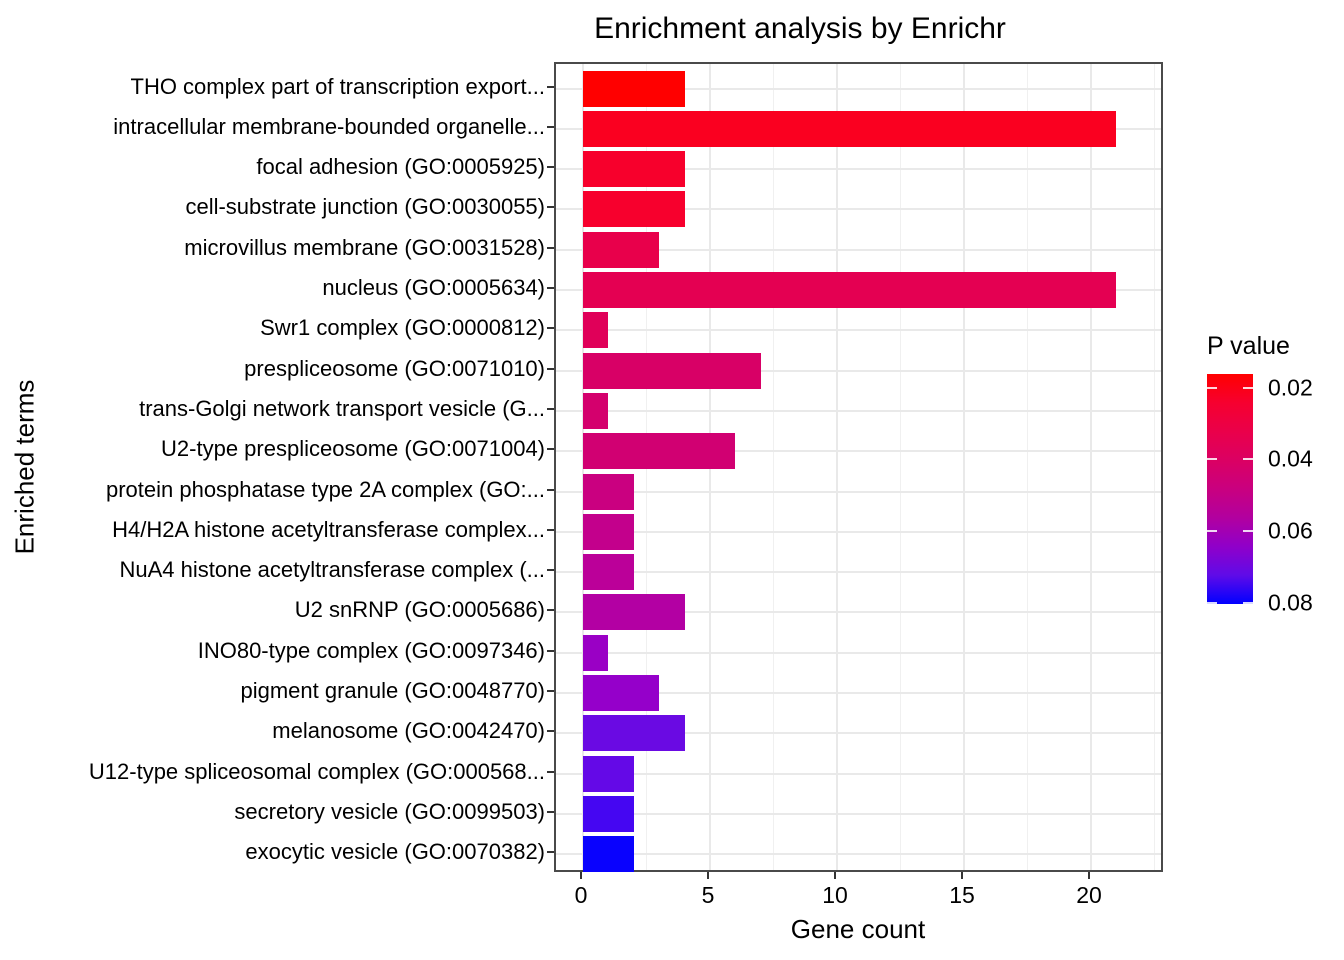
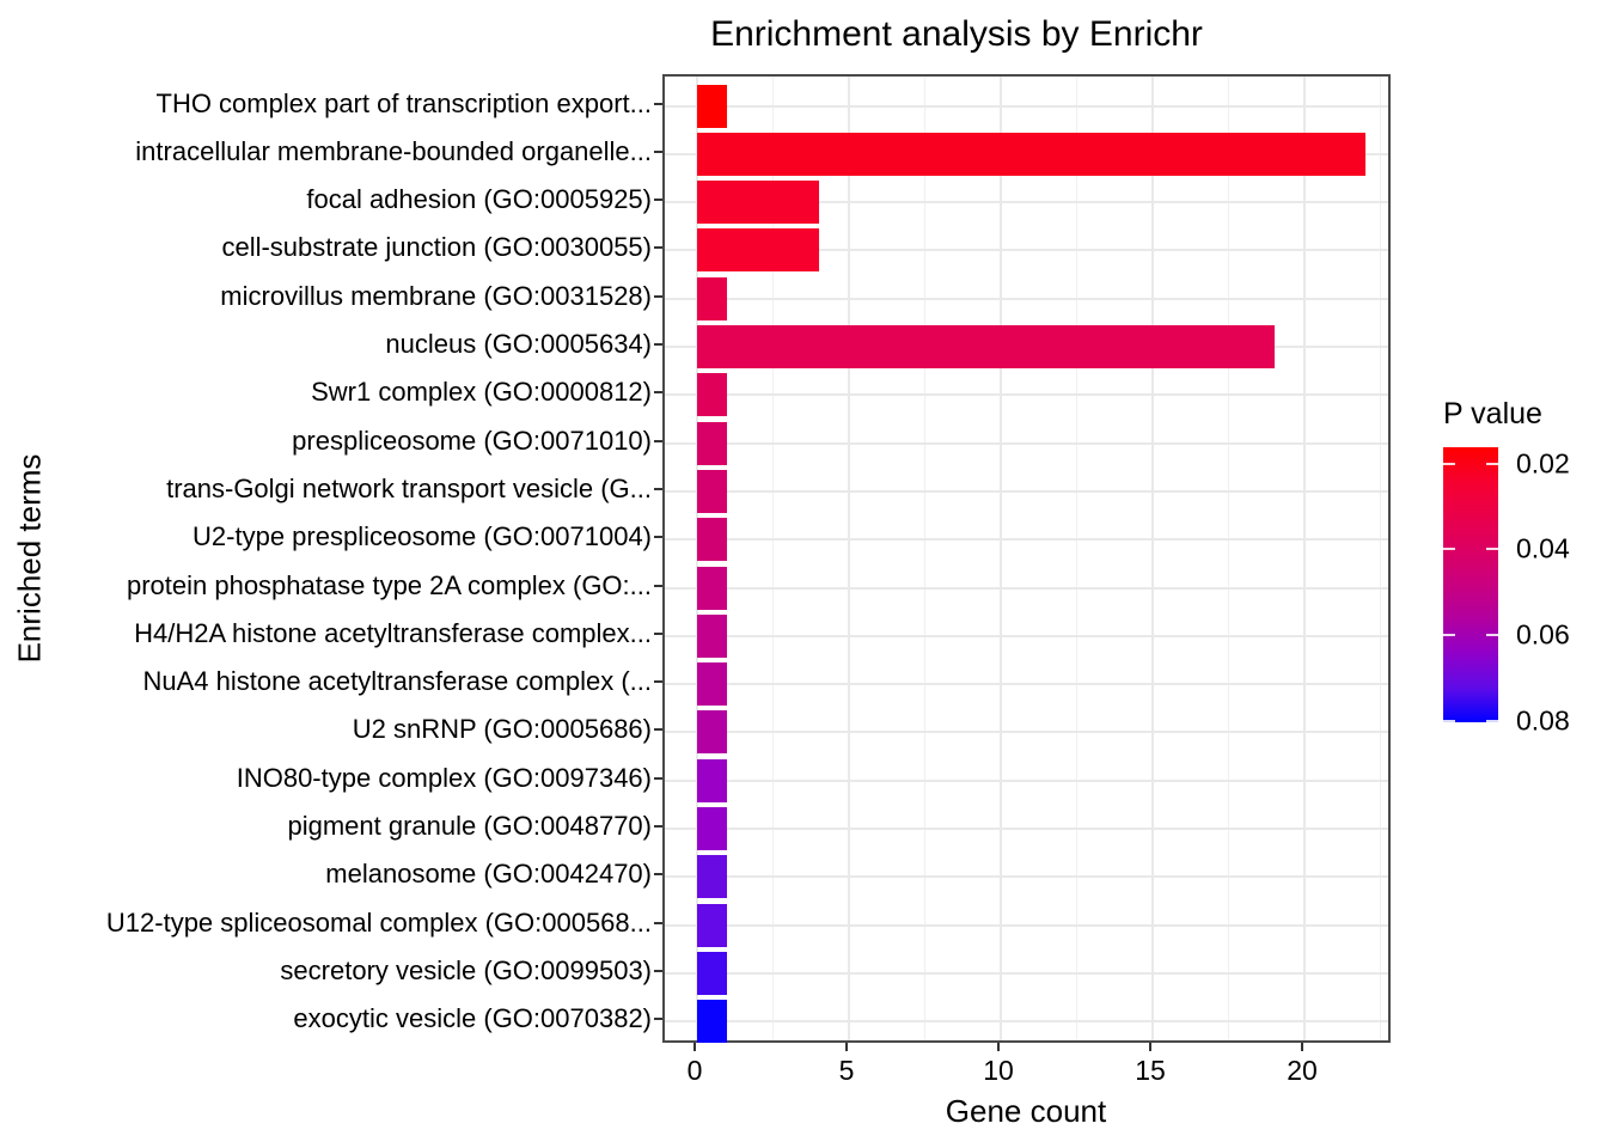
THO complex part of transcription export...: 4 -> 1
intracellular membrane-bounded organelle...: 21 -> 22
microvillus membrane (GO:0031528): 3 -> 1
nucleus (GO:0005634): 21 -> 19
prespliceosome (GO:0071010): 7 -> 1
U2-type prespliceosome (GO:0071004): 6 -> 1
protein phosphatase type 2A complex (GO:...: 2 -> 1
H4/H2A histone acetyltransferase complex...: 2 -> 1
NuA4 histone acetyltransferase complex (...: 2 -> 1
U2 snRNP (GO:0005686): 4 -> 1
pigment granule (GO:0048770): 3 -> 1
melanosome (GO:0042470): 4 -> 1
U12-type spliceosomal complex (GO:000568...: 2 -> 1
secretory vesicle (GO:0099503): 2 -> 1
exocytic vesicle (GO:0070382): 2 -> 1
